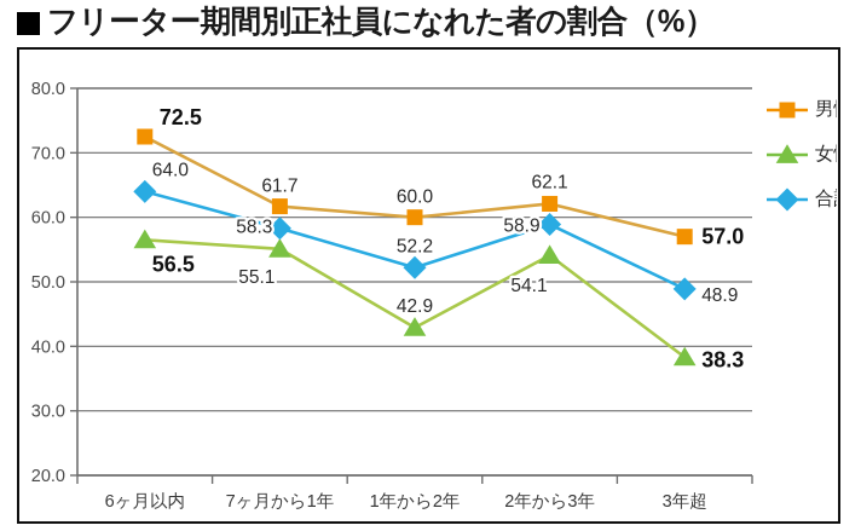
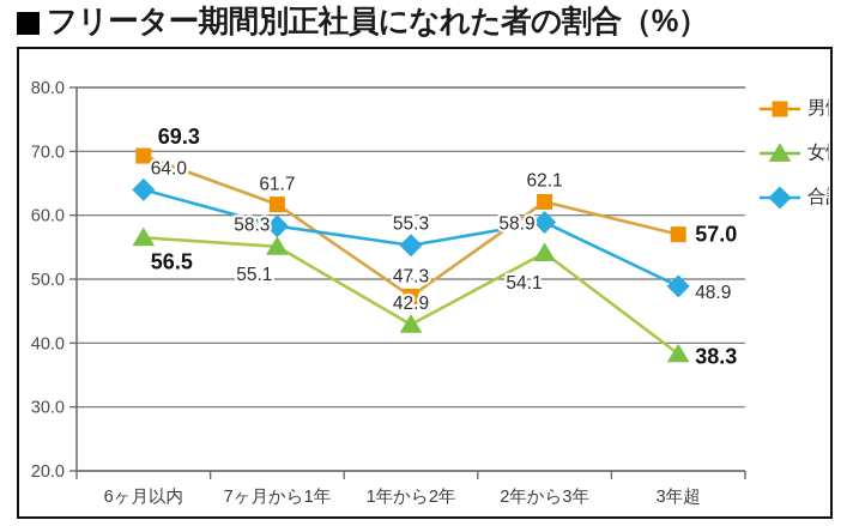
男性/6ヶ月以内: 72.5 -> 69.3
男性/1年から2年: 60.0 -> 47.3
合計/1年から2年: 52.2 -> 55.3
